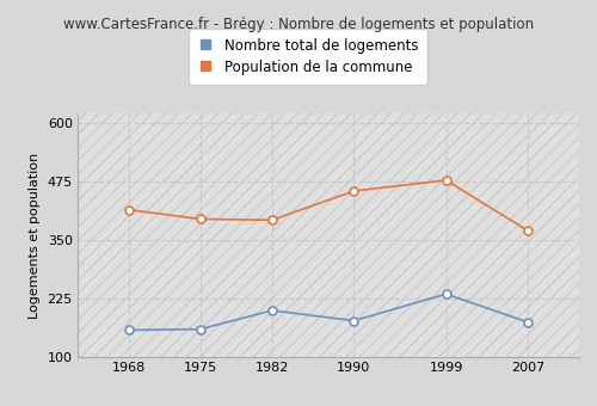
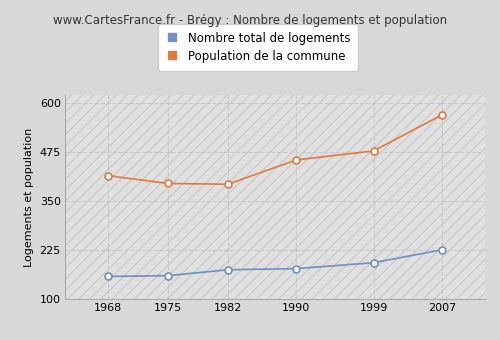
Nombre total de logements/1982: 200 -> 175
Nombre total de logements/1999: 235 -> 193
Nombre total de logements/2007: 175 -> 226
Population de la commune/2007: 370 -> 570
